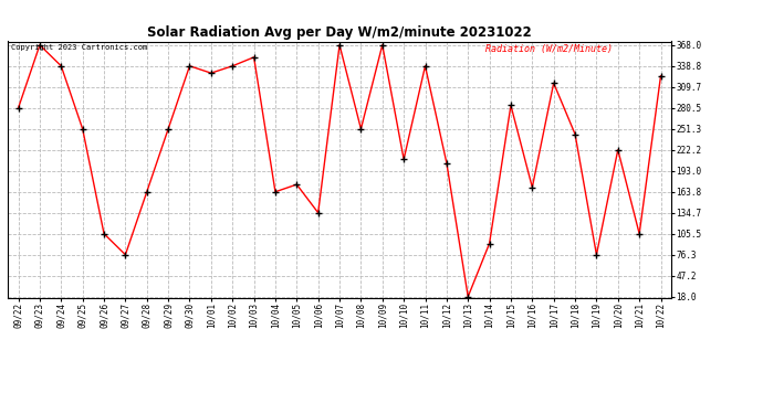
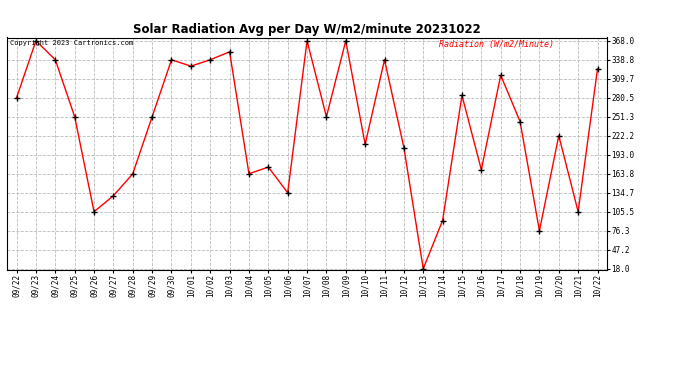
09/27: 76 -> 130
